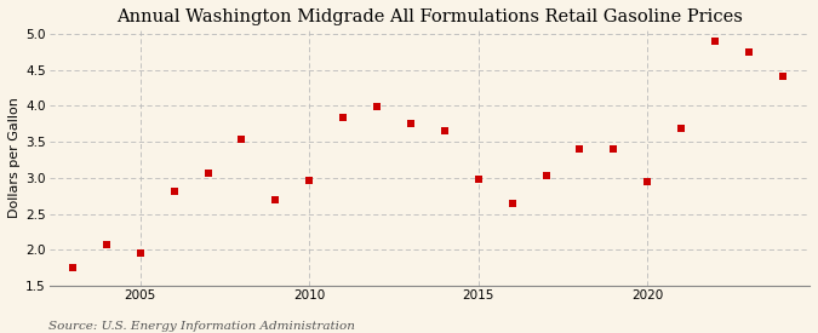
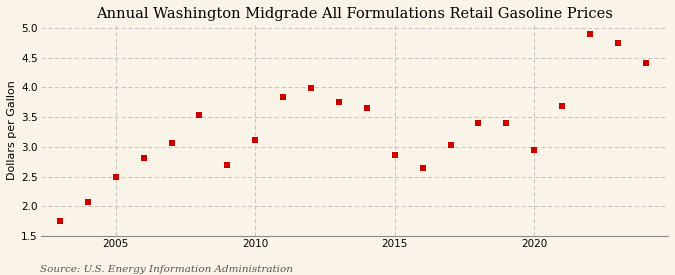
2005: 1.96 -> 2.49
2010: 2.96 -> 3.12
2015: 2.98 -> 2.86
